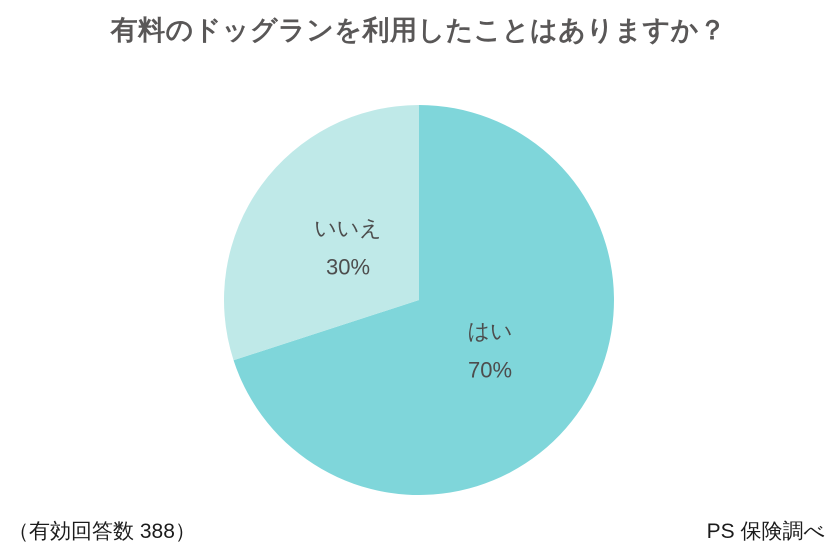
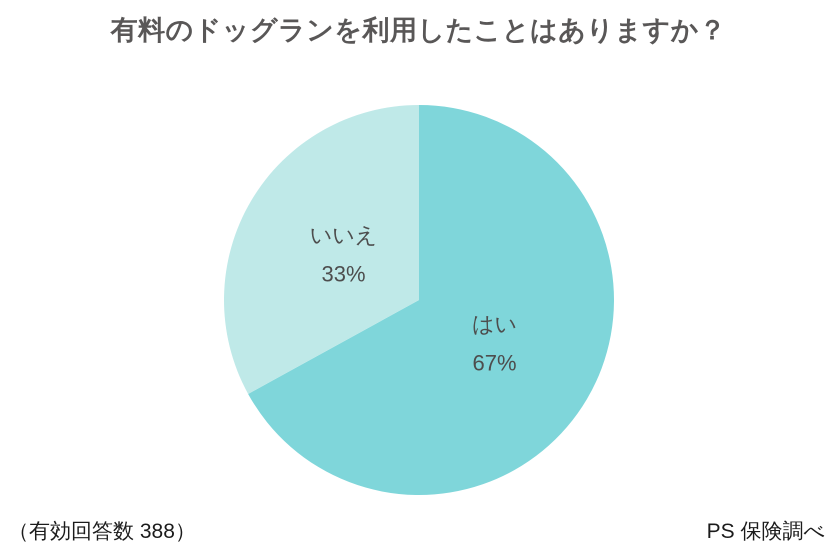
はい: 70% -> 67%
いいえ: 30% -> 33%
